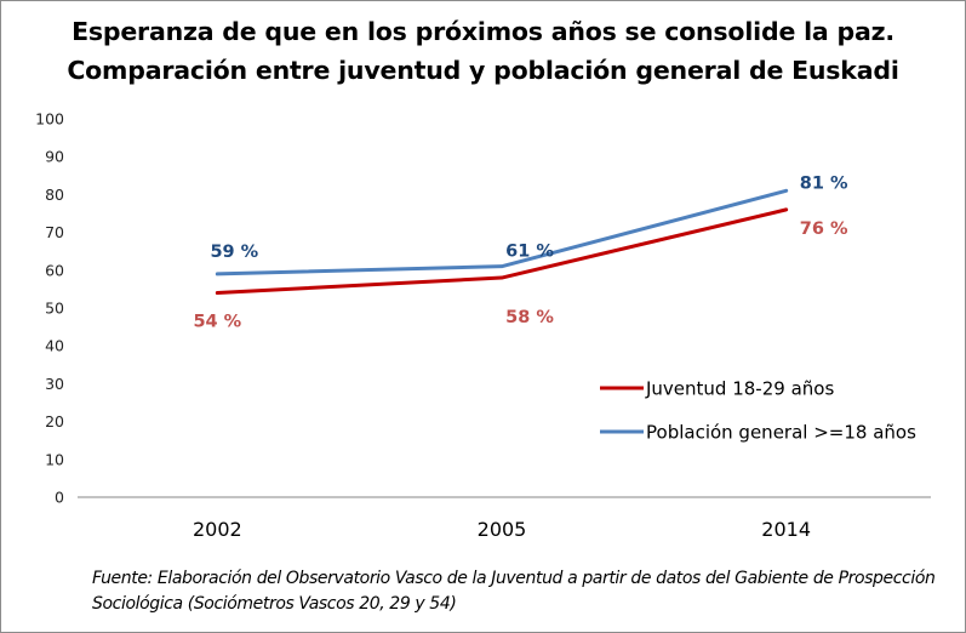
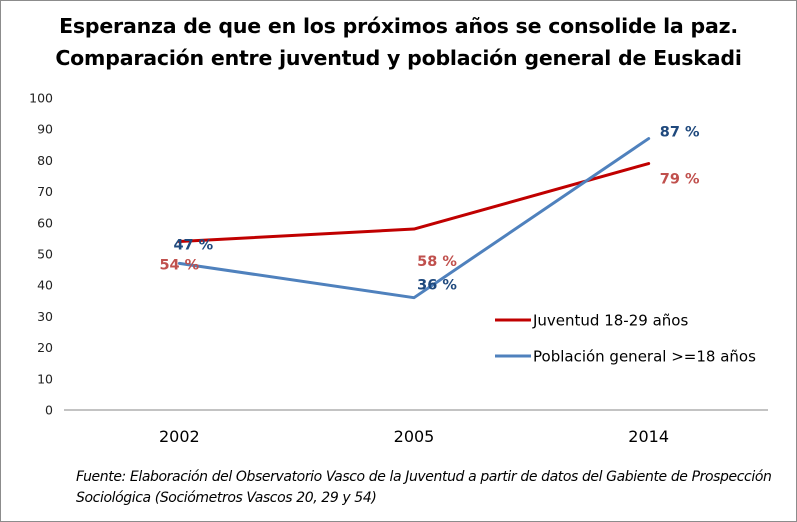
Población general >=18 años/2002: 59 -> 47
Población general >=18 años/2005: 61 -> 36
Juventud 18-29 años/2014: 76 -> 79
Población general >=18 años/2014: 81 -> 87
